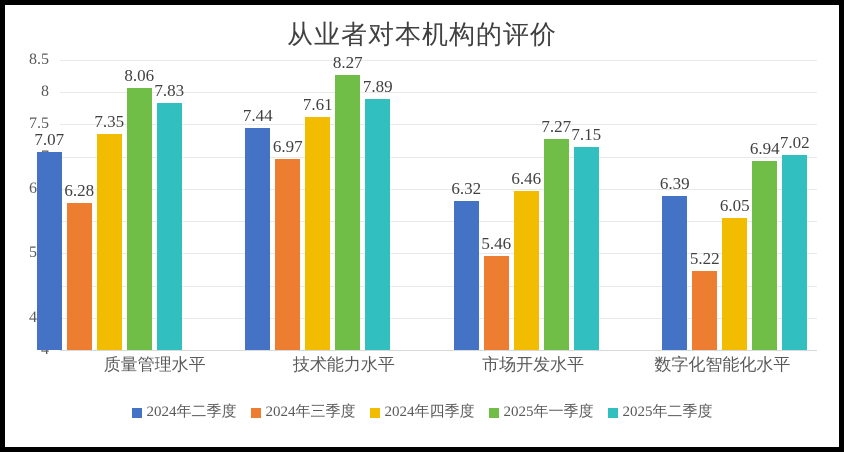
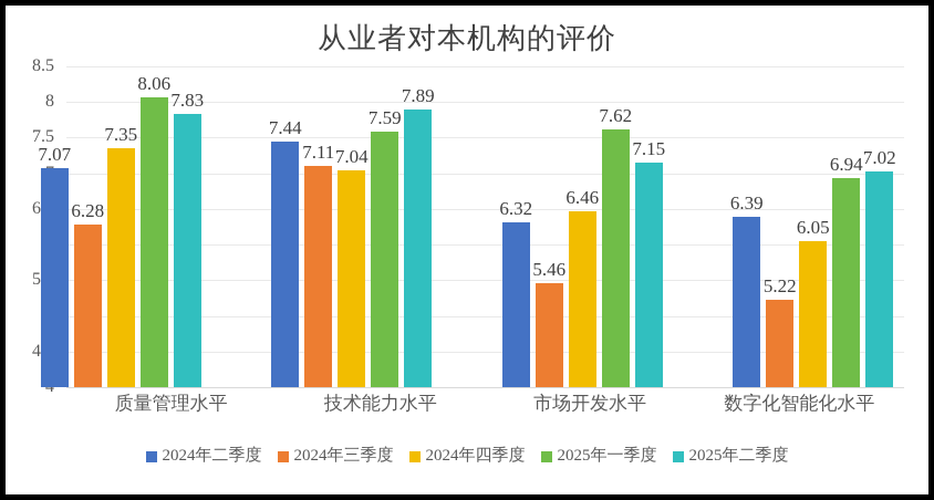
2024年三季度/技术能力水平: 6.97 -> 7.11
2024年四季度/技术能力水平: 7.61 -> 7.04
2025年一季度/技术能力水平: 8.27 -> 7.59
2025年一季度/市场开发水平: 7.27 -> 7.62
